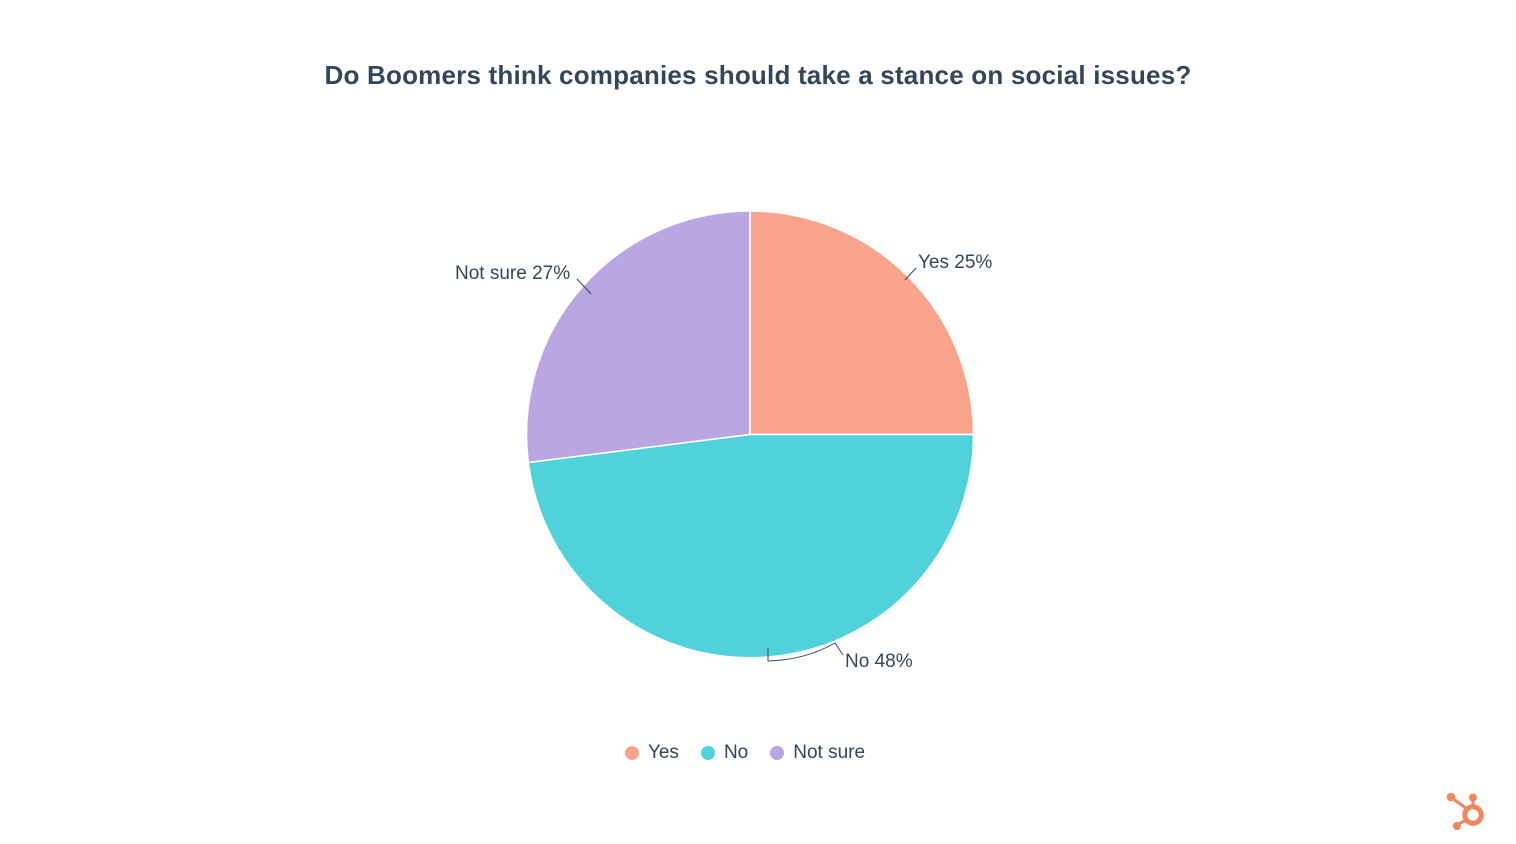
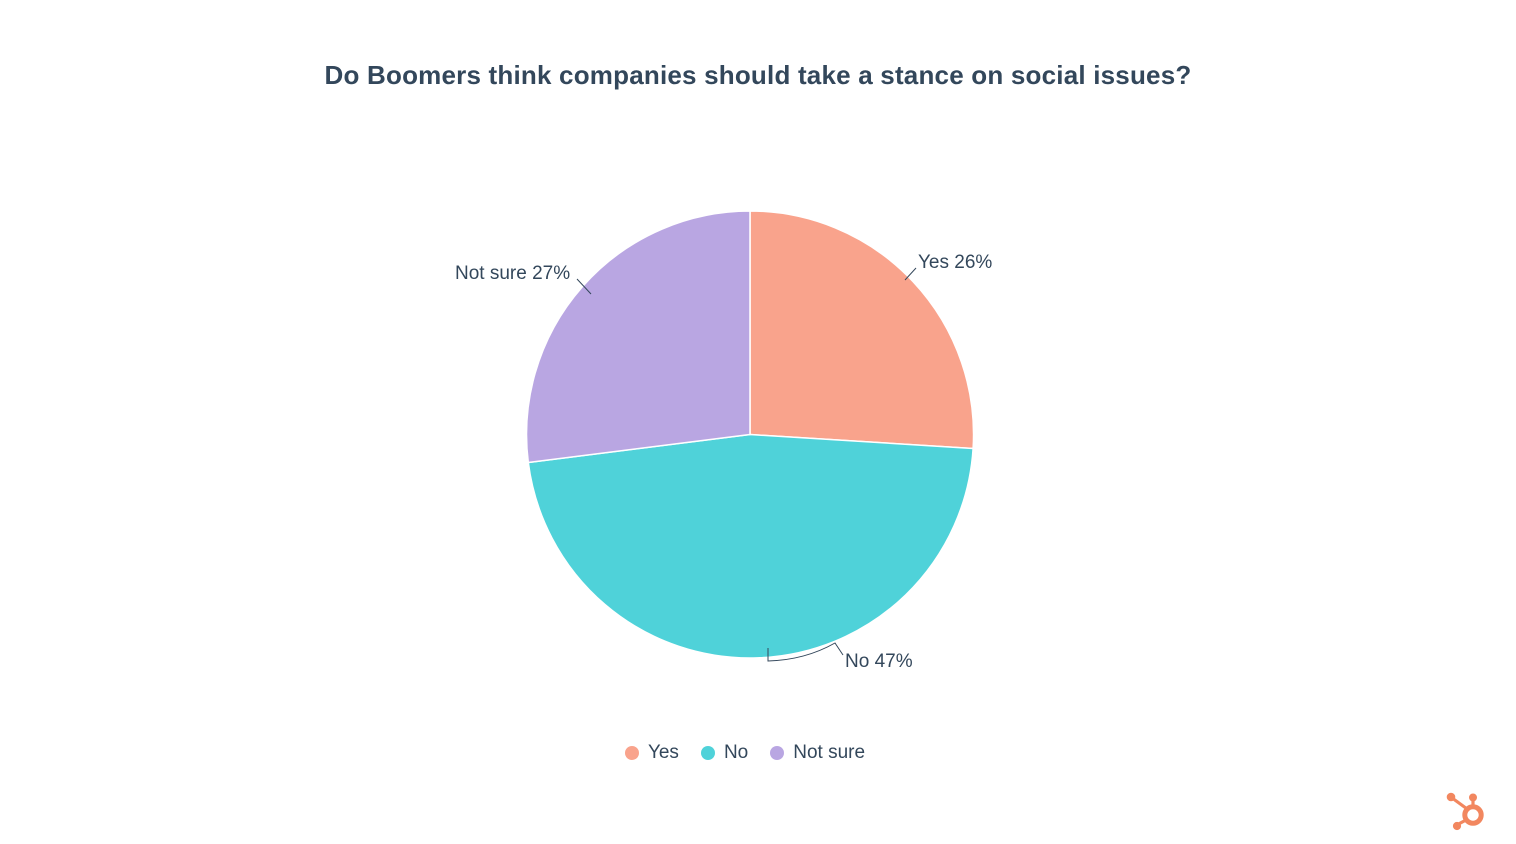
Yes: 25% -> 26%
No: 48% -> 47%
